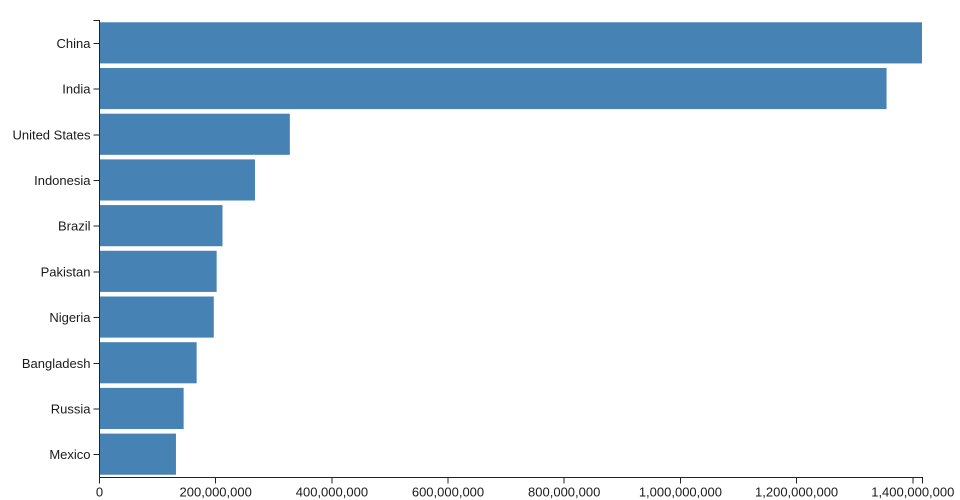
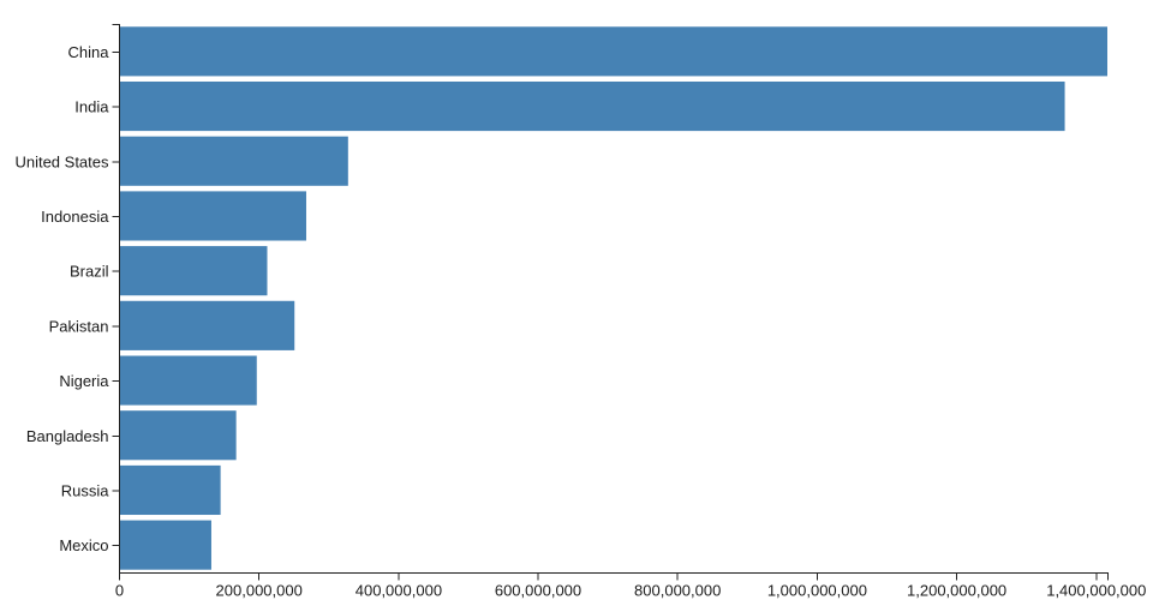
Pakistan: 200000000 -> 250000000
